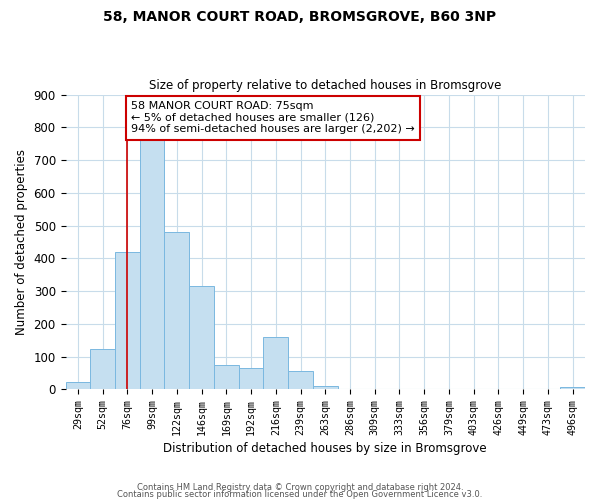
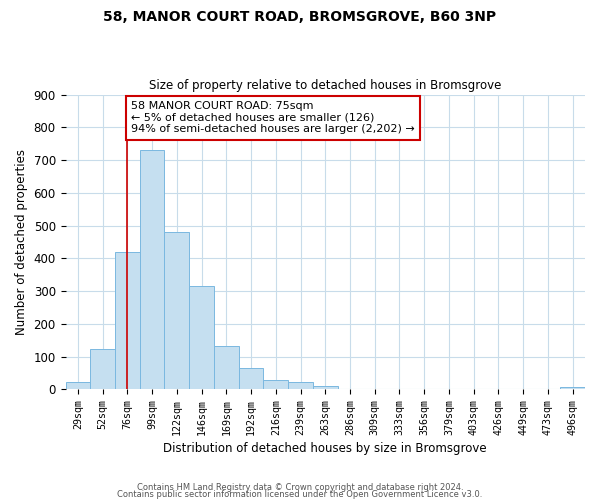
99sqm: 770 -> 730
169sqm: 75 -> 132
216sqm: 160 -> 28
239sqm: 55 -> 22
